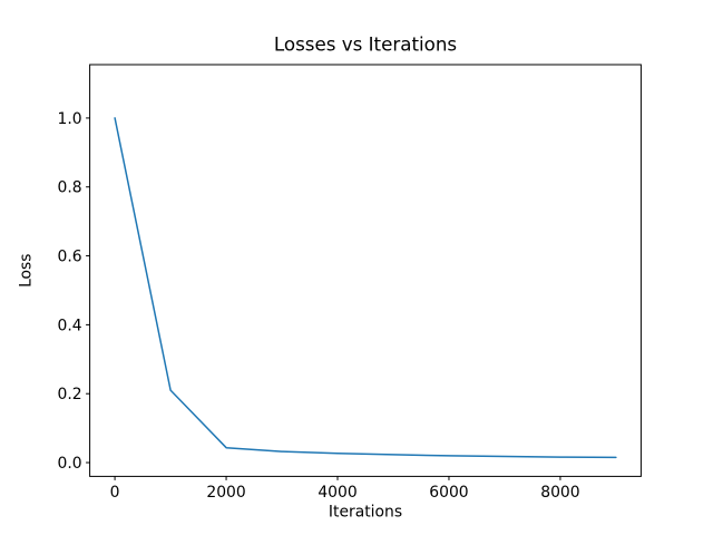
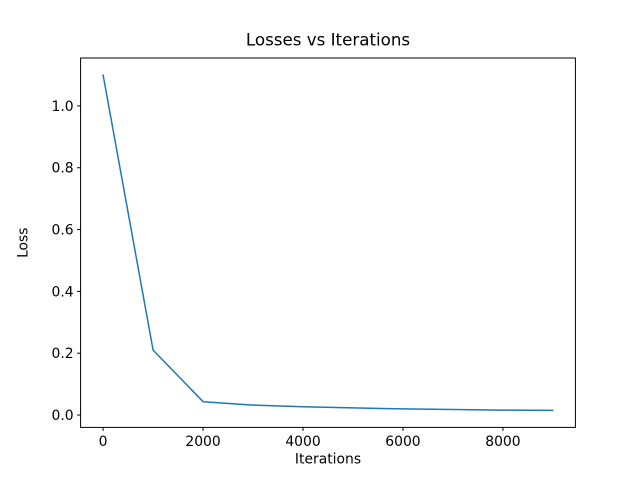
0: 1.00 -> 1.10
